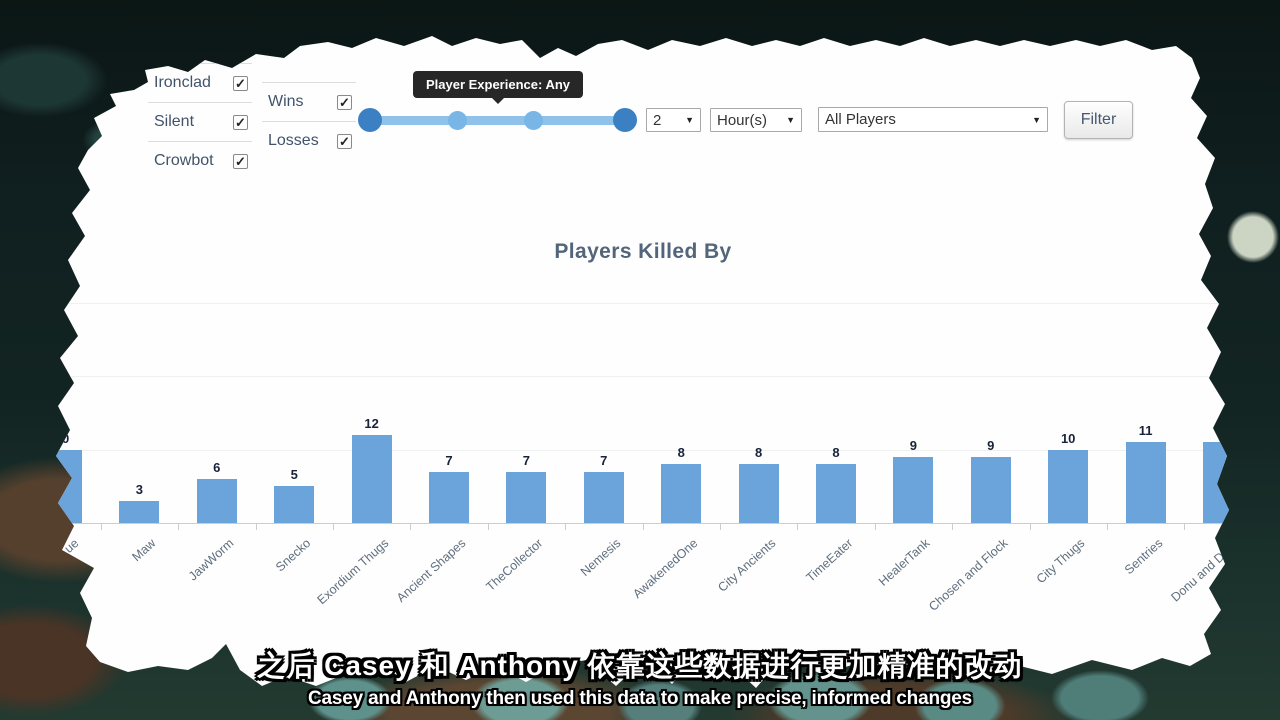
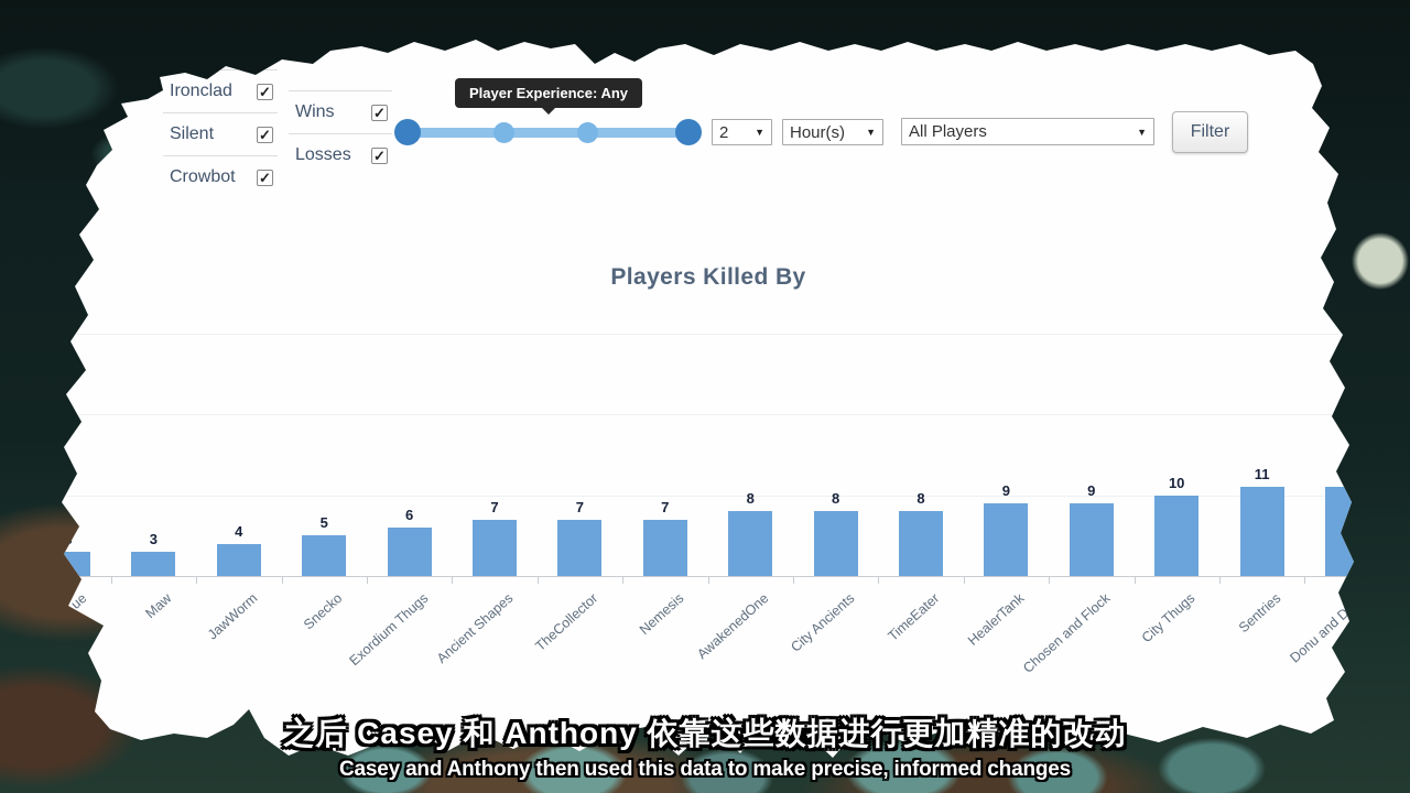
ue: 10 -> 3
JawWorm: 6 -> 4
Exordium Thugs: 12 -> 6
